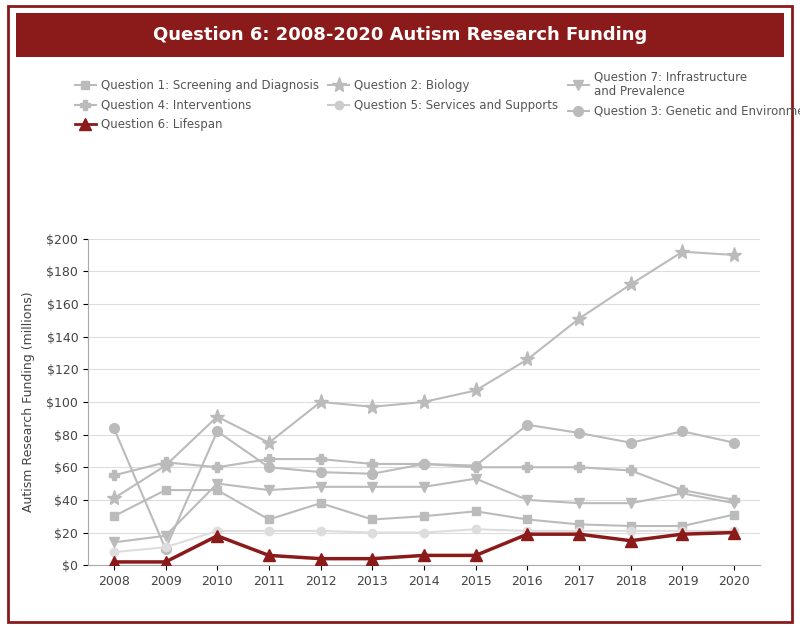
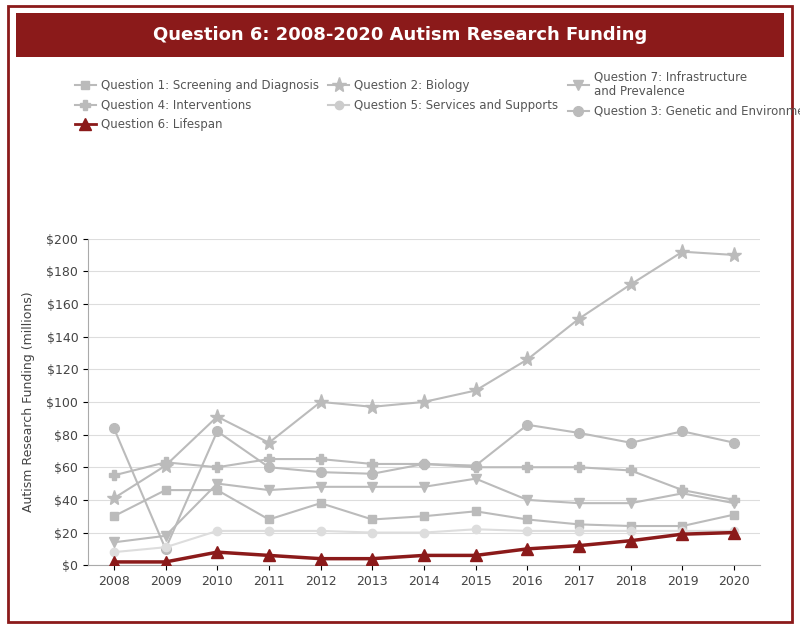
Question 6: Lifespan/2010: $18 -> $8
Question 6: Lifespan/2016: $19 -> $10
Question 6: Lifespan/2017: $19 -> $12
